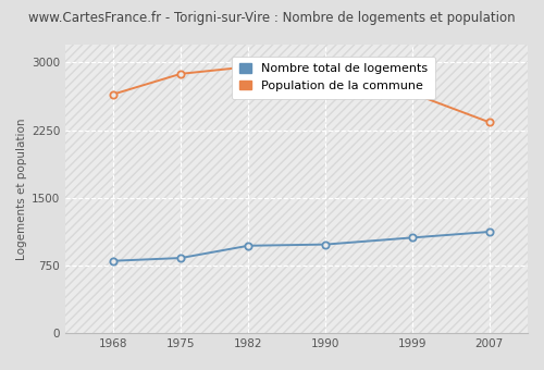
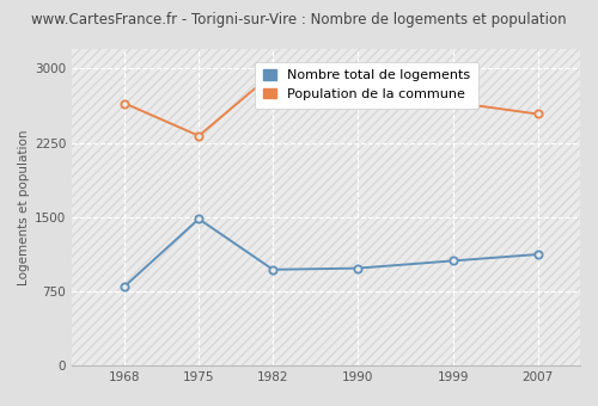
Nombre total de logements/1975: 830 -> 1480
Population de la commune/1975: 2870 -> 2320
Population de la commune/2007: 2340 -> 2540
